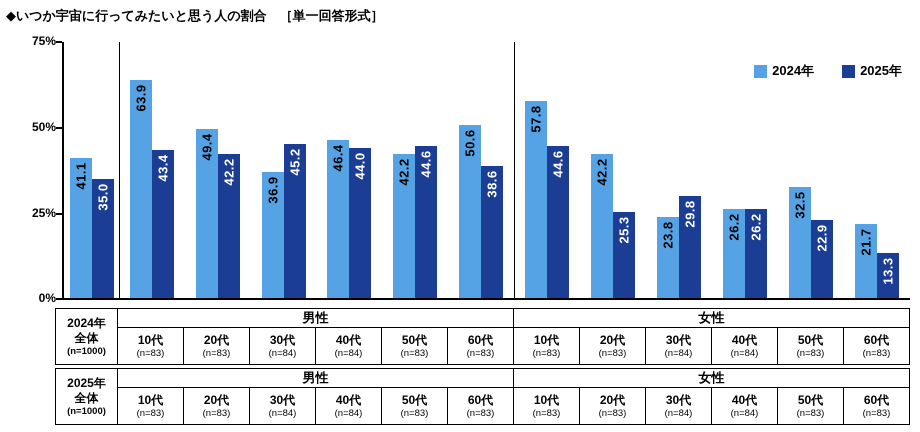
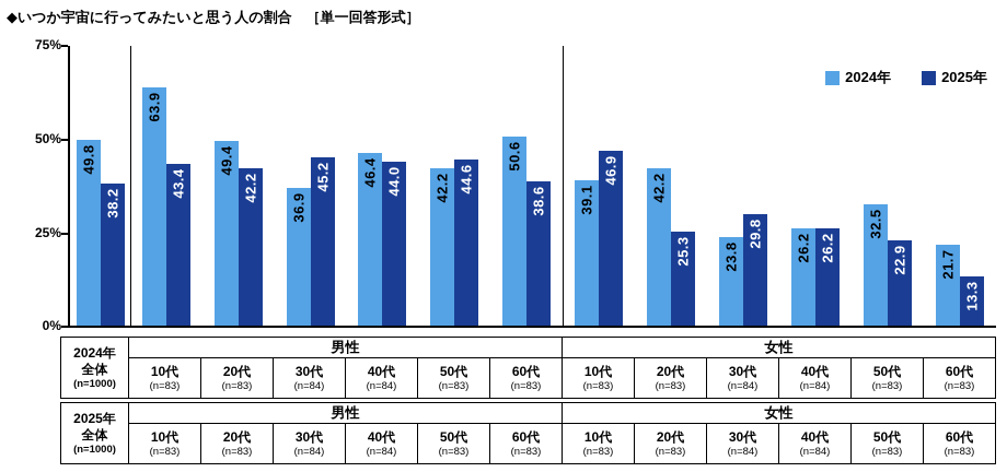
2024年/全体: 41.1 -> 49.8
2025年/全体: 35.0 -> 38.2
2024年/女性10代: 57.8 -> 39.1
2025年/女性10代: 44.6 -> 46.9
